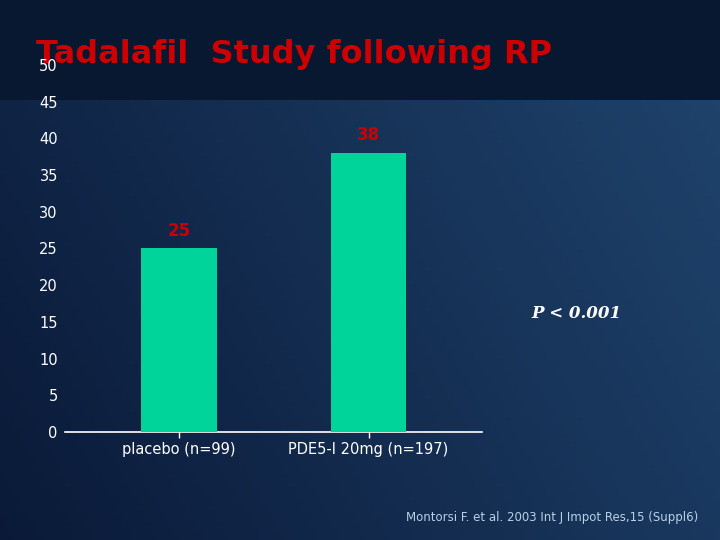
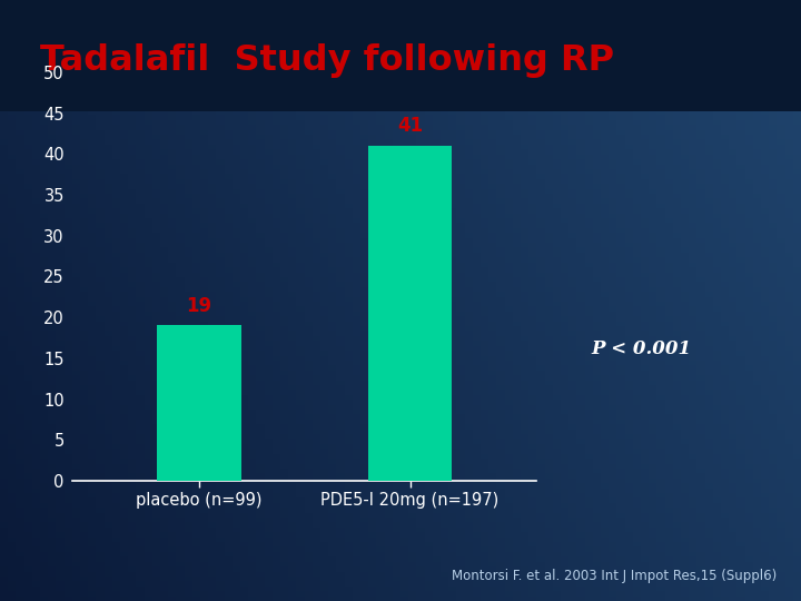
placebo (n=99): 25 -> 19
PDE5-I 20mg (n=197): 38 -> 41
